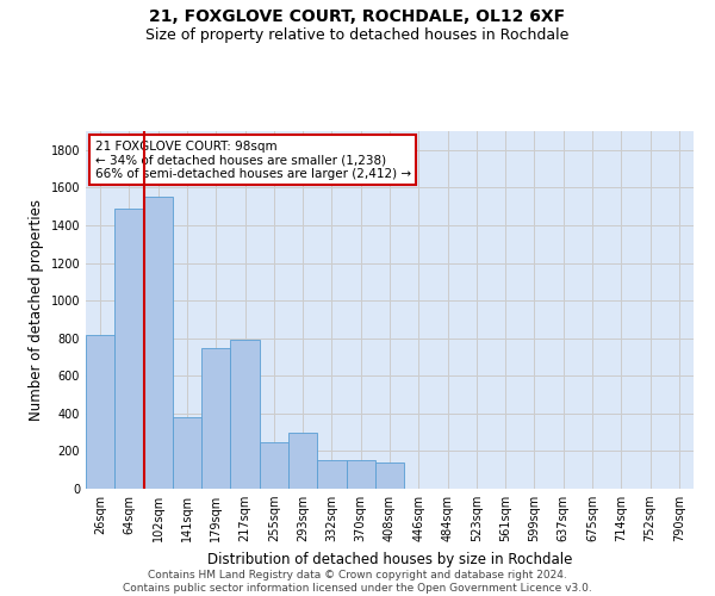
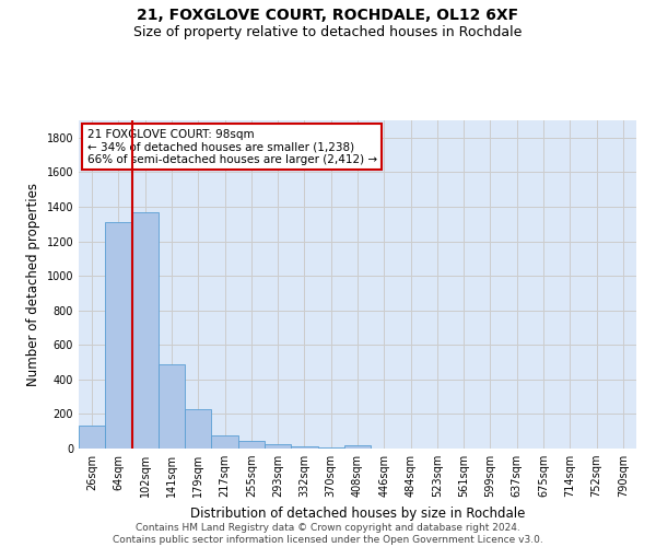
26sqm: 820 -> 140
64sqm: 1490 -> 1310
102sqm: 1550 -> 1370
141sqm: 380 -> 480
179sqm: 750 -> 220
217sqm: 790 -> 80
255sqm: 250 -> 40
293sqm: 300 -> 30
332sqm: 150 -> 20
370sqm: 150 -> 0
408sqm: 140 -> 20
